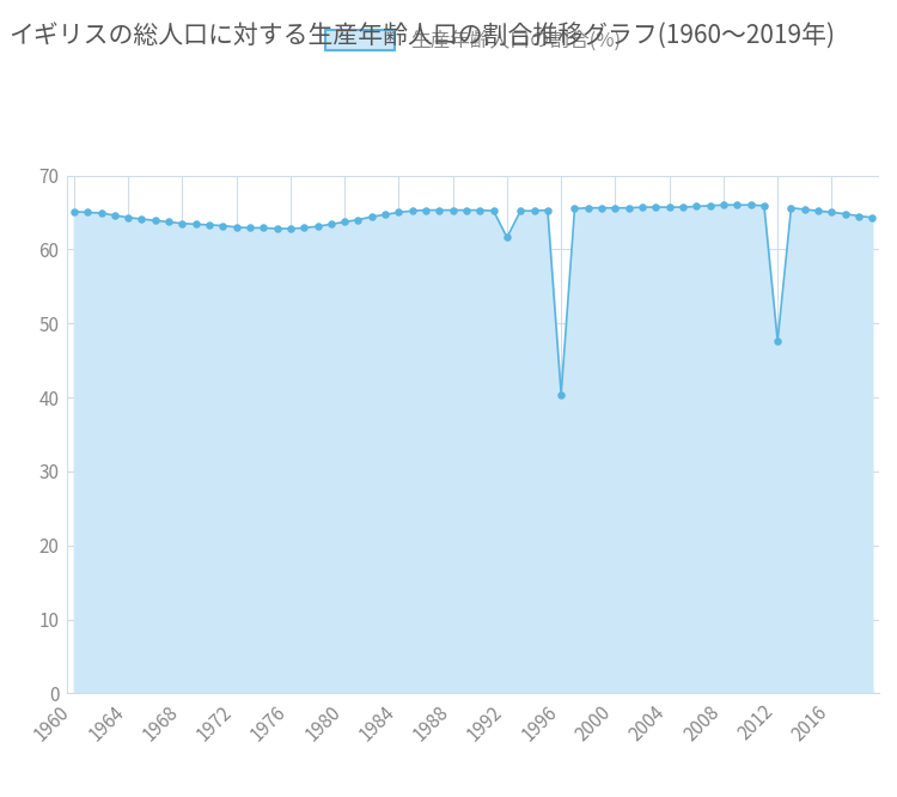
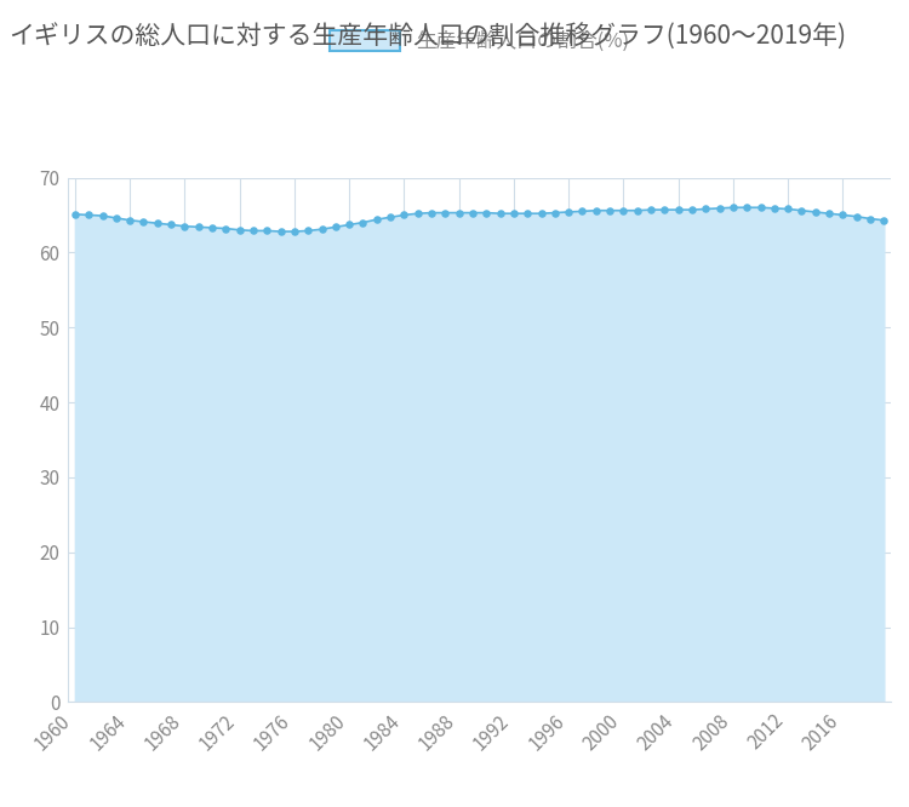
1992: 61.6 -> 65.2
1996: 40.4 -> 65.4
2012: 47.6 -> 65.8
